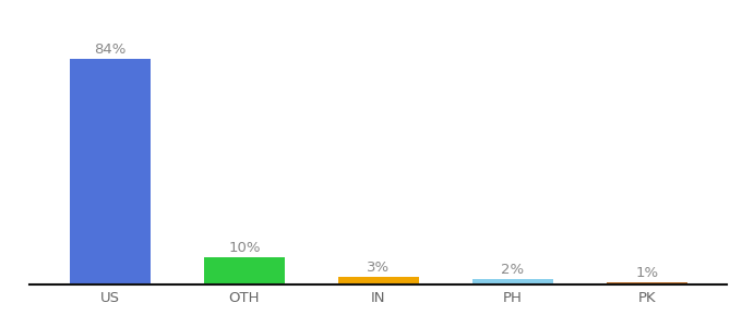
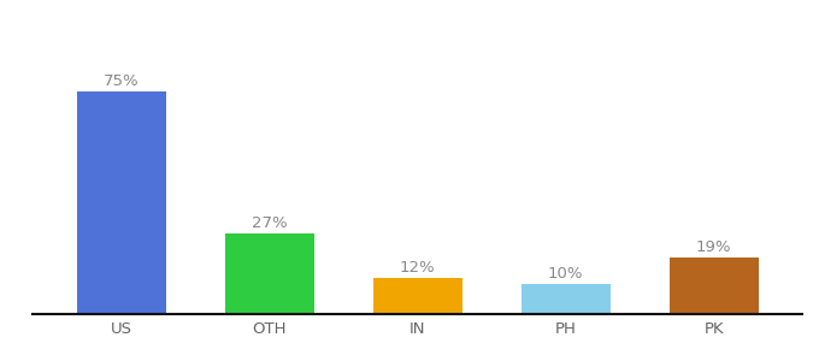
US: 84% -> 75%
OTH: 10% -> 27%
IN: 3% -> 12%
PH: 2% -> 10%
PK: 1% -> 19%
